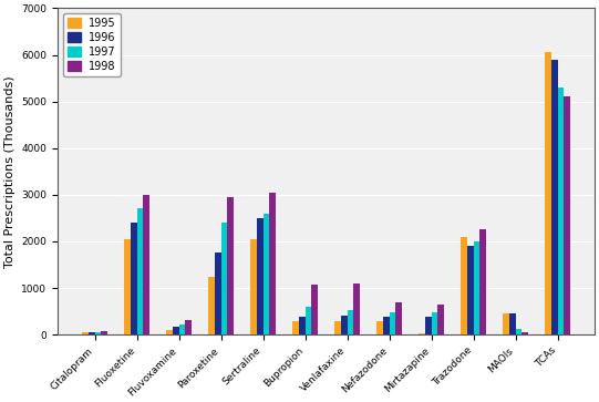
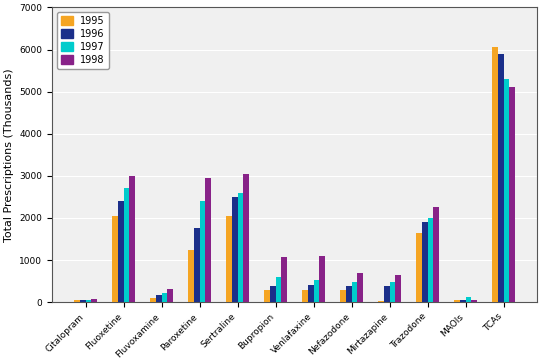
1995/Trazodone: 2100 -> 1650
1995/MAOIs: 450 -> 50
1996/MAOIs: 450 -> 50
